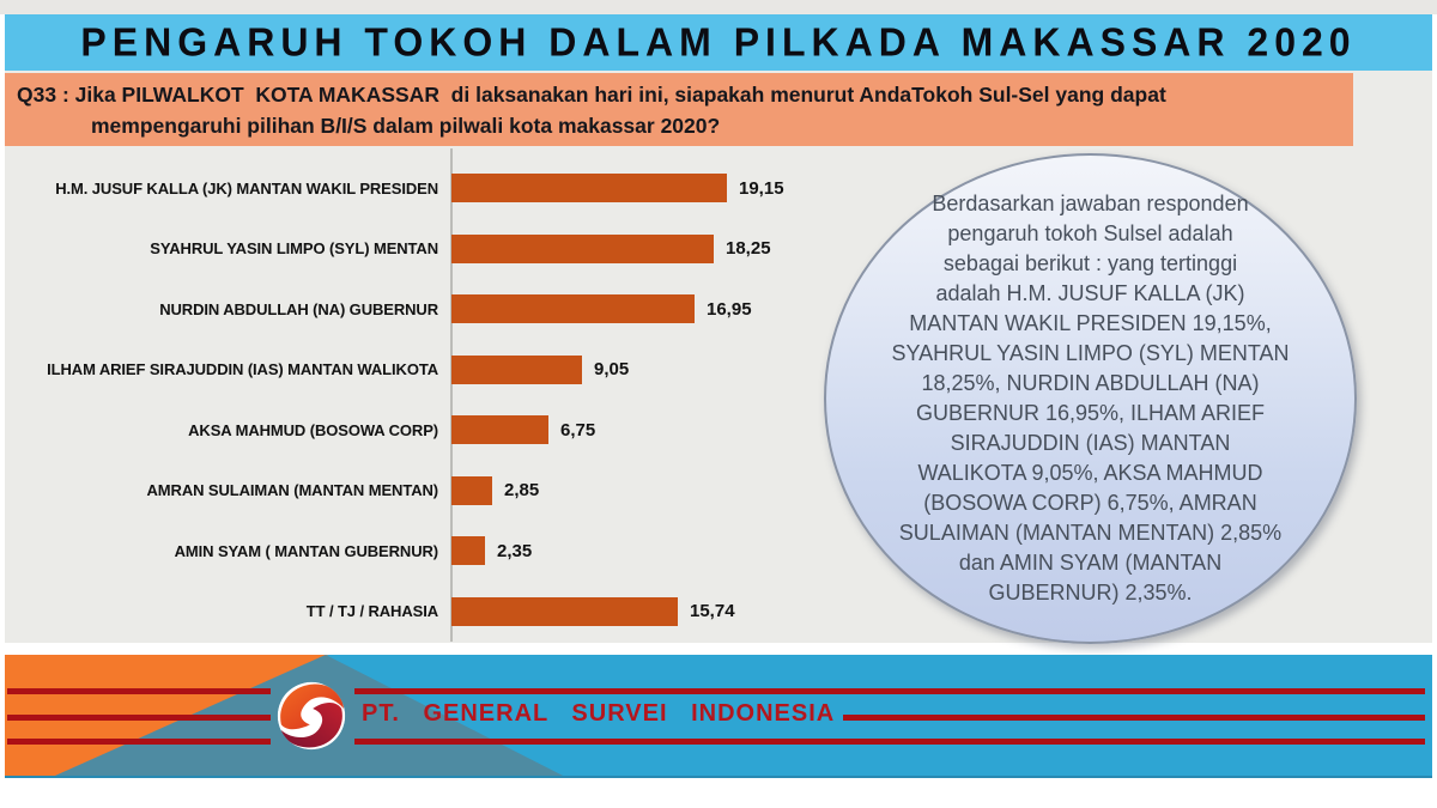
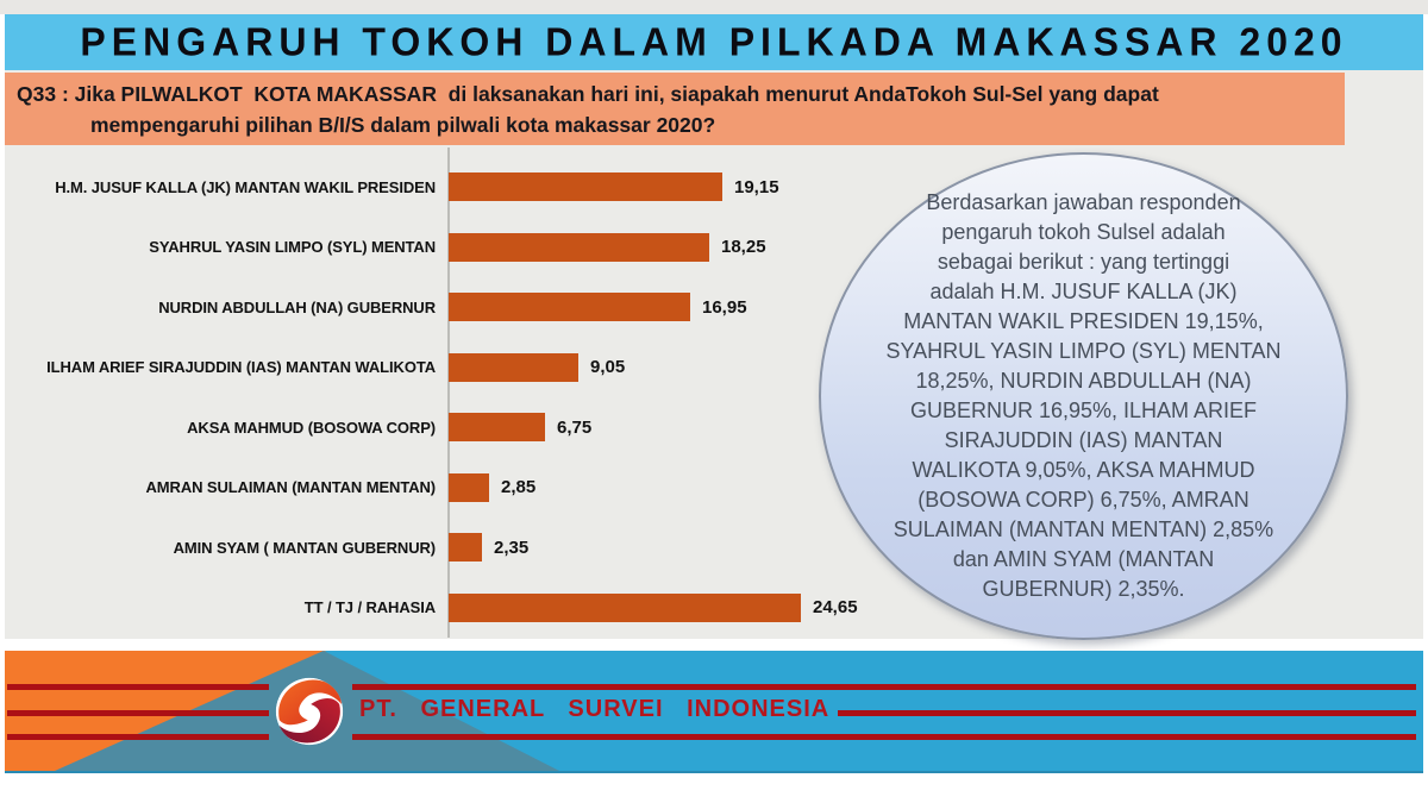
TT / TJ / RAHASIA: 15,74 -> 24,65
